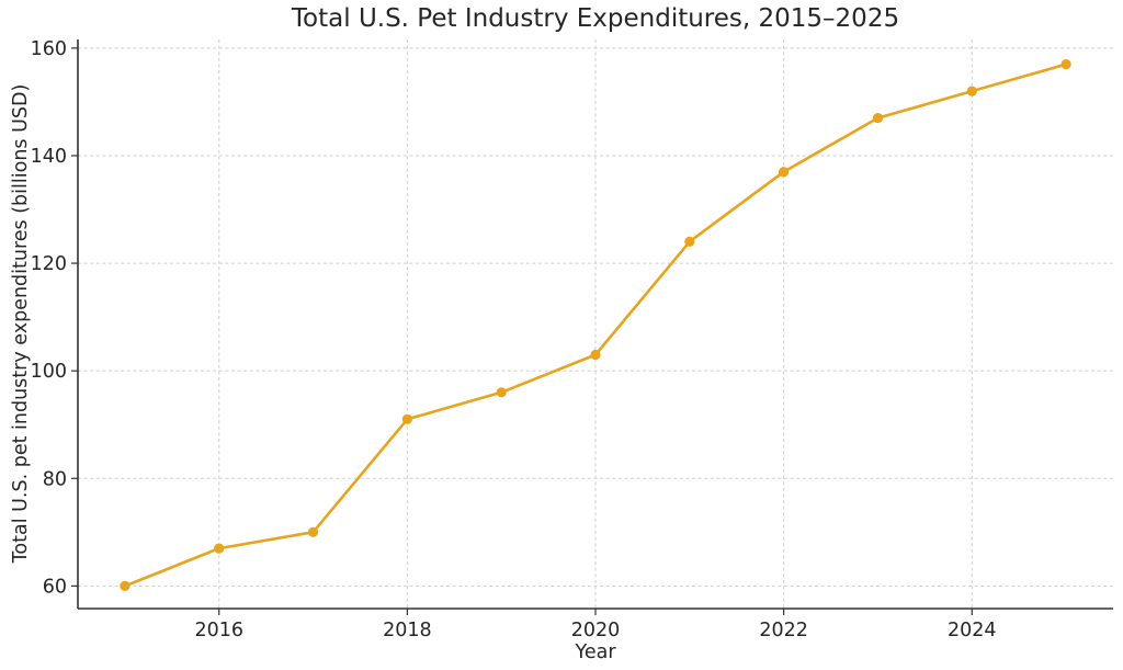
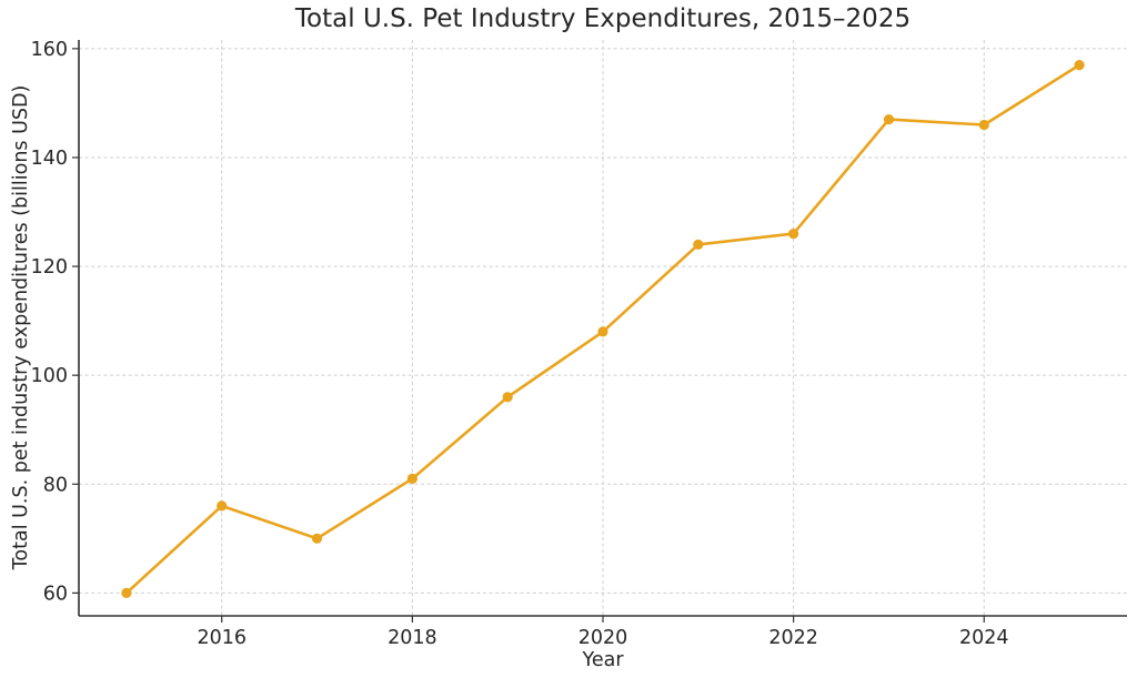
2016: 67 -> 76
2018: 91 -> 81
2020: 103 -> 108
2022: 137 -> 126
2024: 152 -> 146
